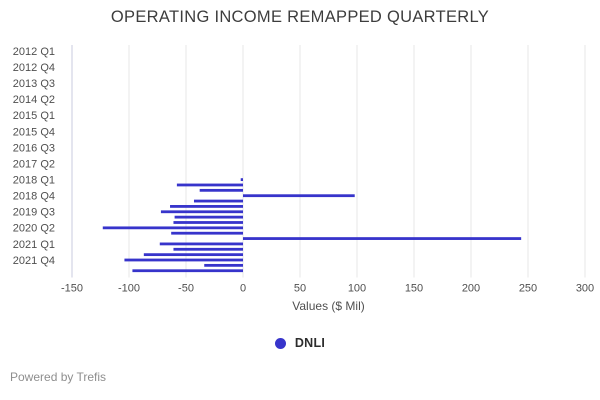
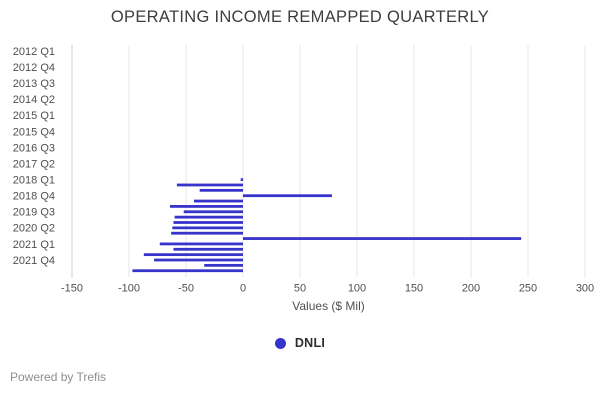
2018 Q4: 98 -> 78
2019 Q3: -72 -> -52
2020 Q2: -123 -> -62
2021 Q4: -104 -> -78
